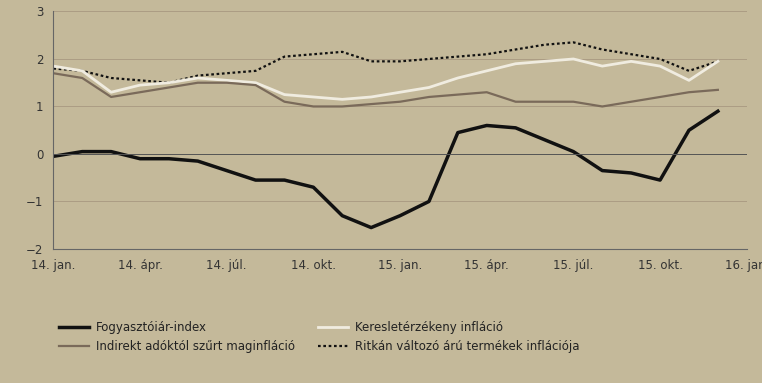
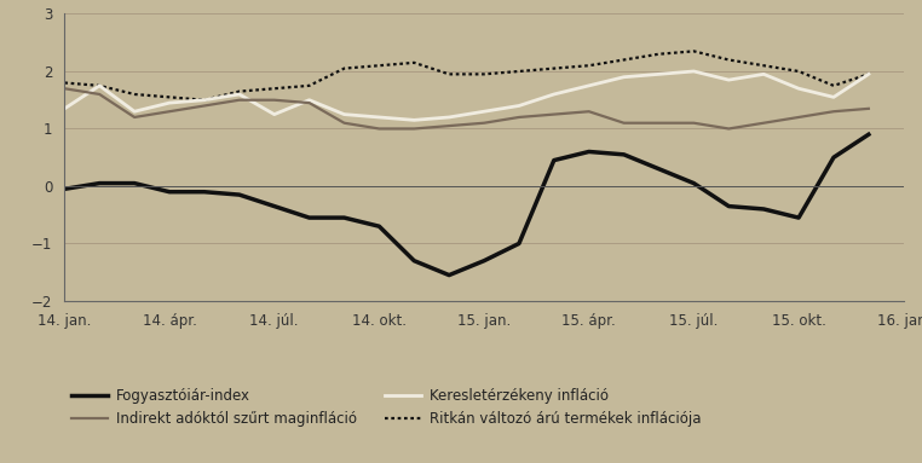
Keresletérzékeny infláció/14. jan.: 1.85 -> 1.35
Keresletérzékeny infláció/14. júl.: 1.55 -> 1.25
Keresletérzékeny infláció/15. okt.: 1.85 -> 1.70
